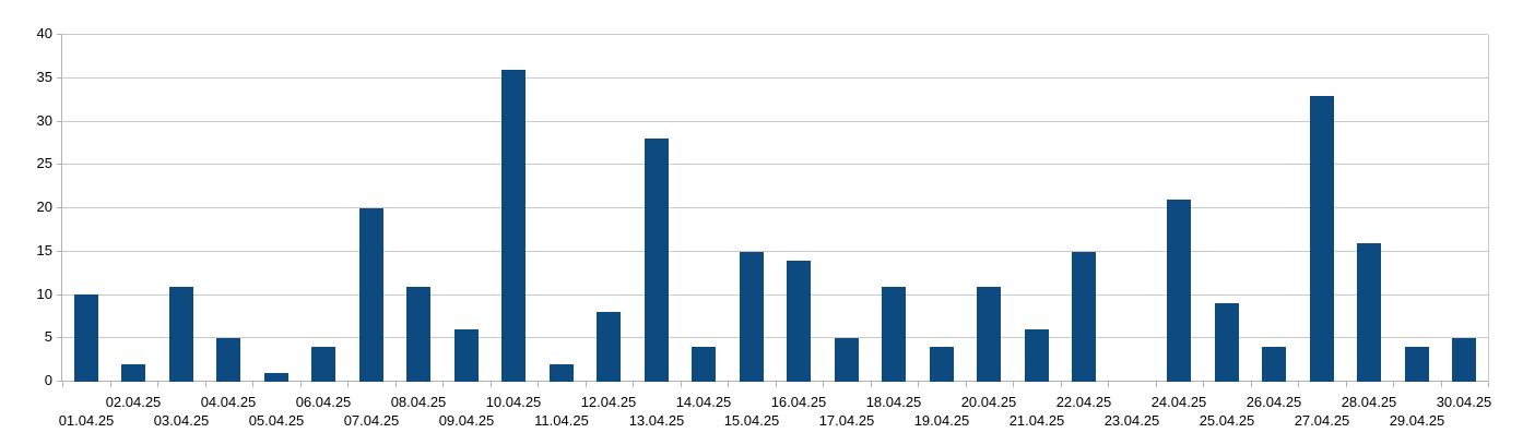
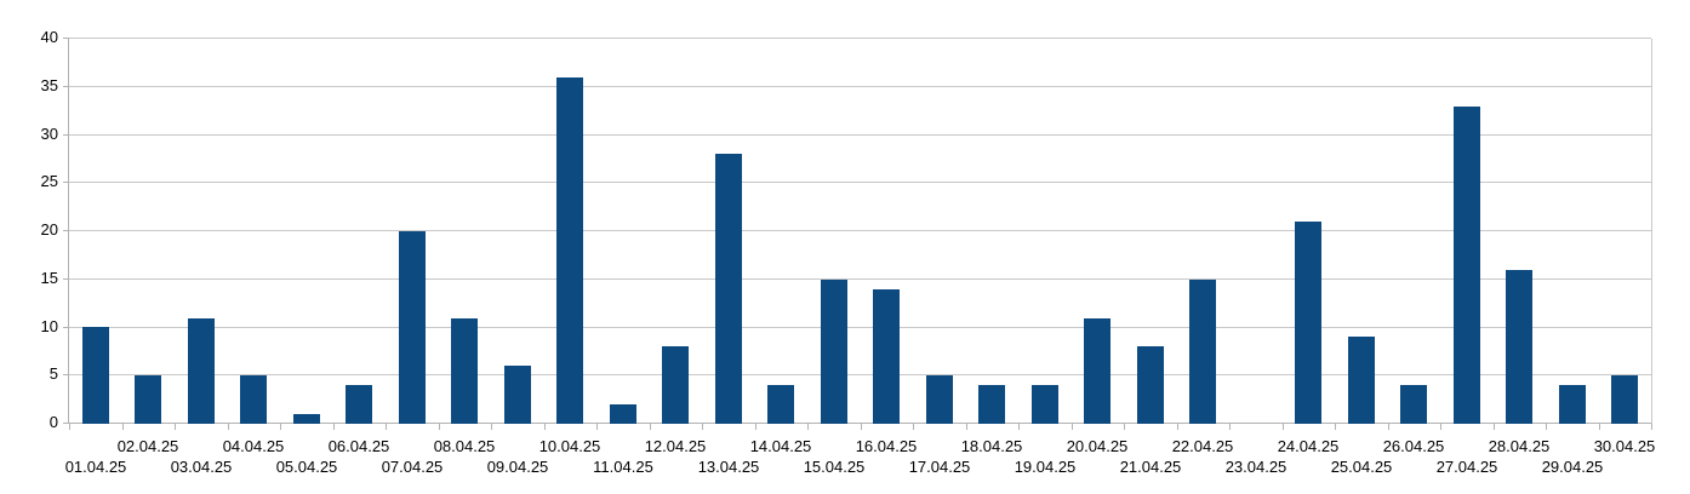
02.04.25: 2 -> 5
18.04.25: 11 -> 4
21.04.25: 6 -> 8
